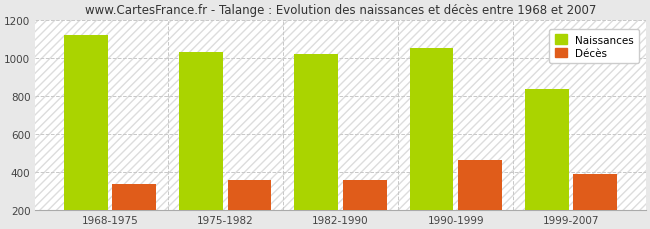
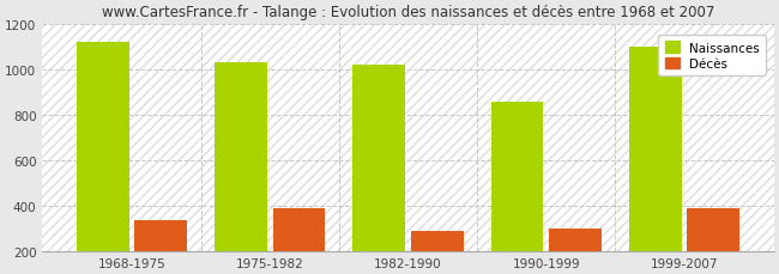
Décès/1975-1982: 360 -> 390
Décès/1982-1990: 360 -> 290
Naissances/1990-1999: 1060 -> 860
Décès/1990-1999: 460 -> 300
Naissances/1999-2007: 840 -> 1100
